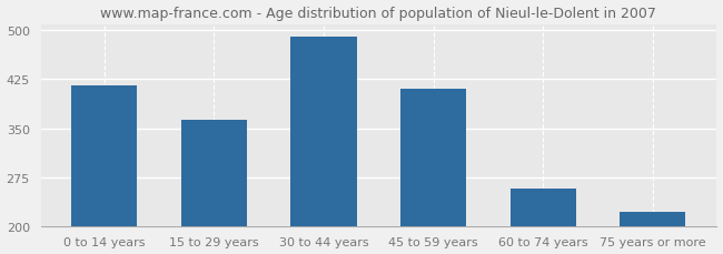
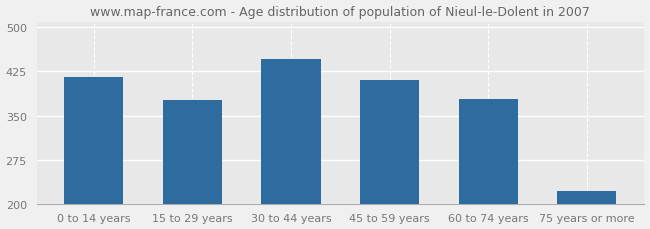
15 to 29 years: 362 -> 376
30 to 44 years: 490 -> 446
60 to 74 years: 258 -> 378
